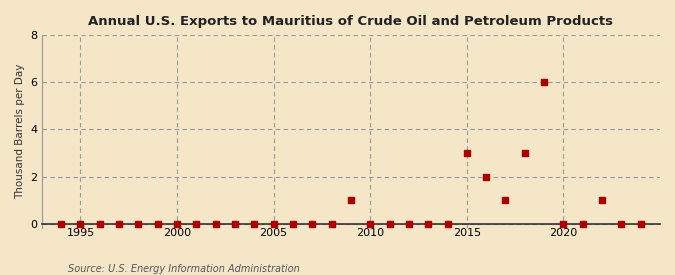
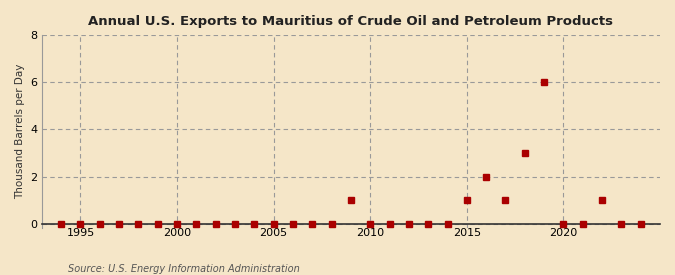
2015: 3 -> 1
